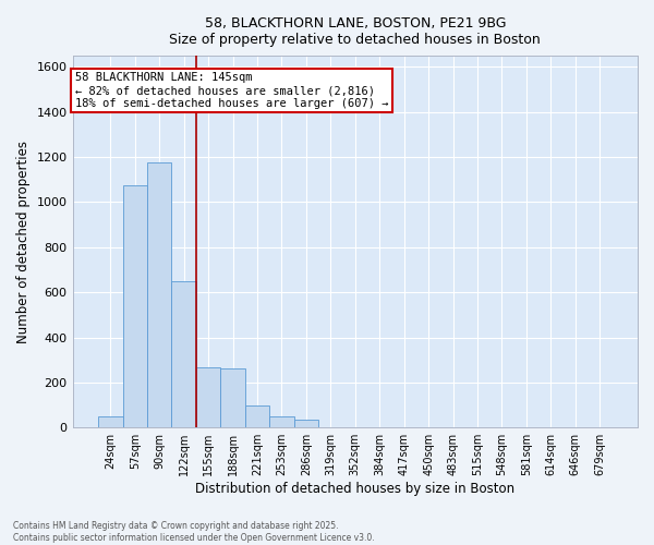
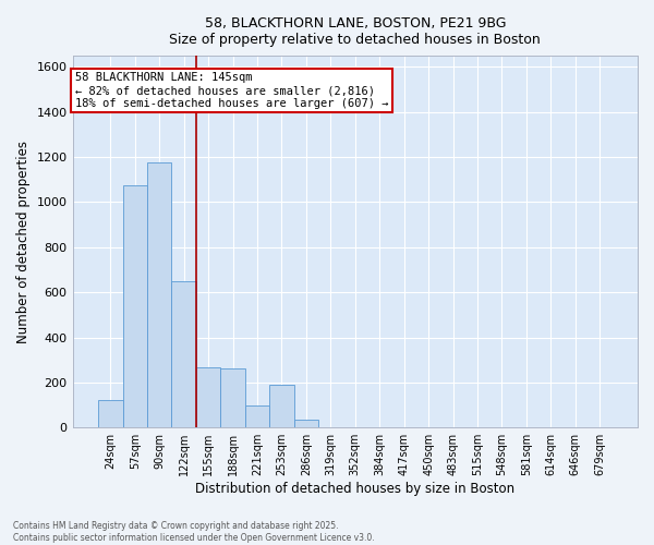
24sqm: 50 -> 120
253sqm: 50 -> 190
